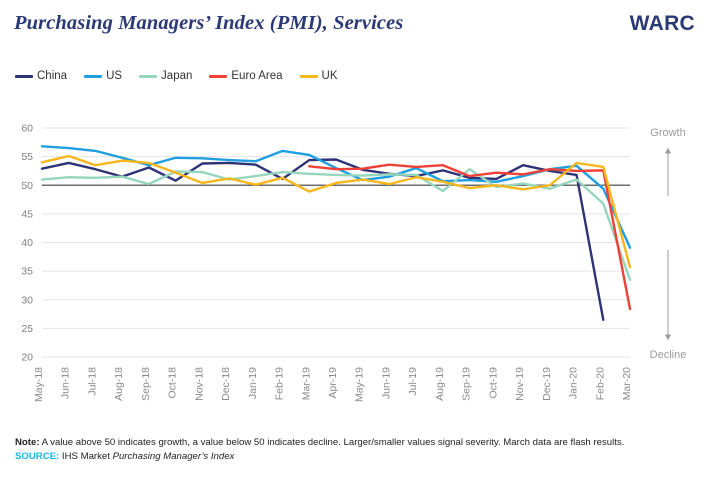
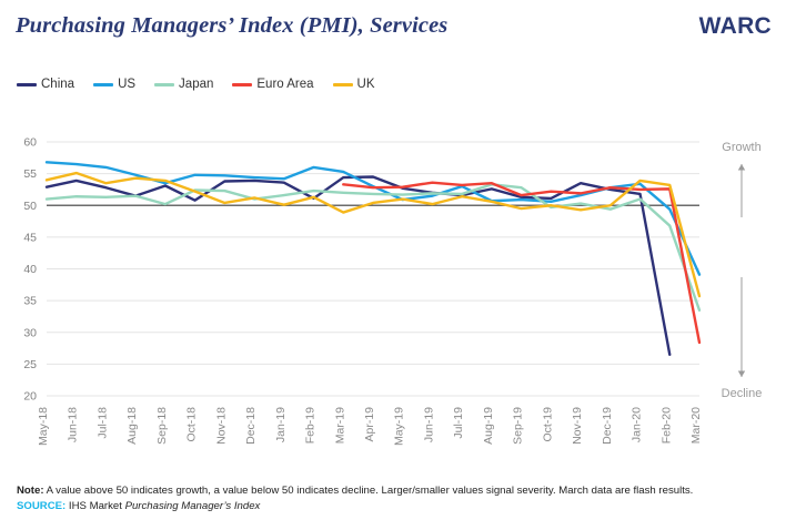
Japan/Aug-19: 49 -> 53
